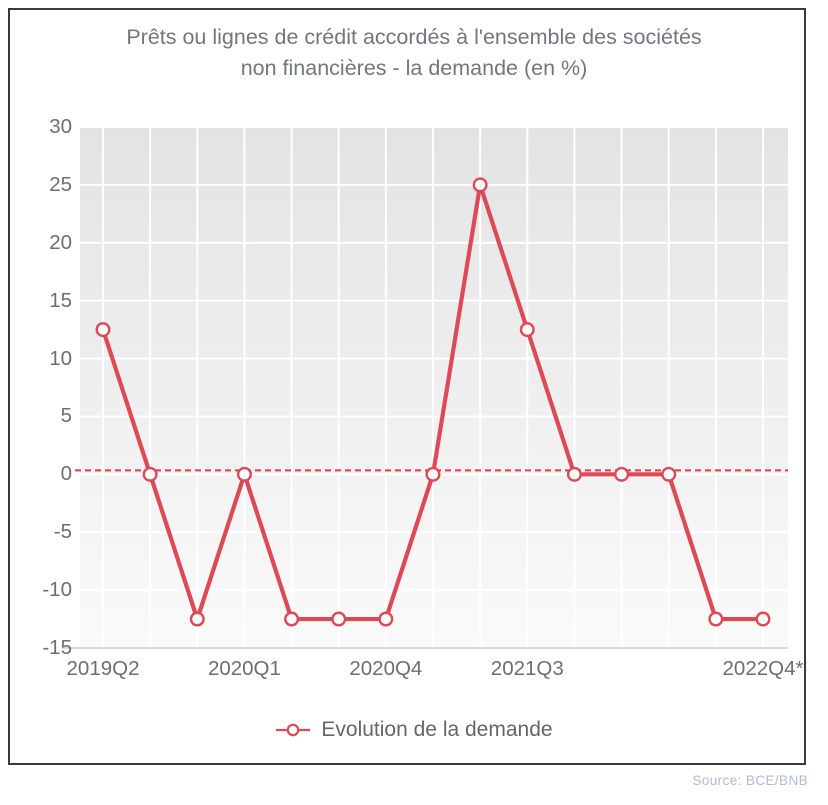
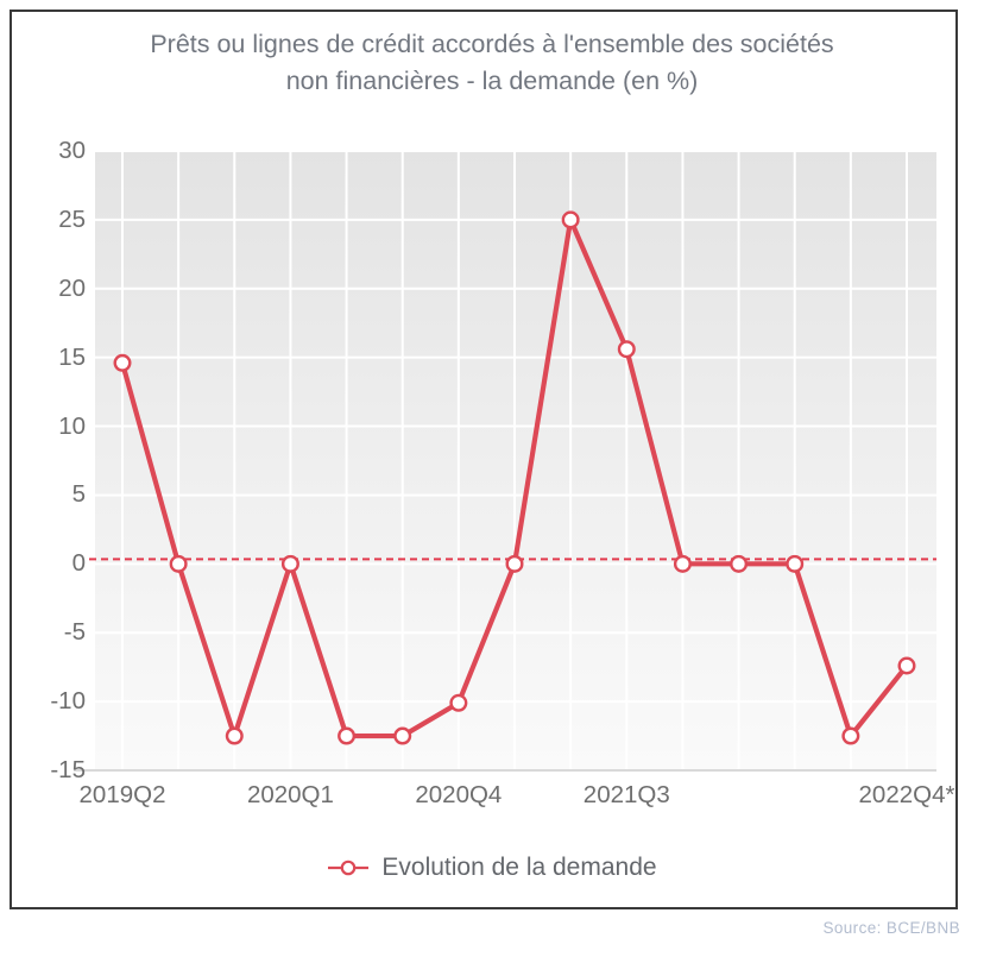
2019Q2: 12.5 -> 14.6
2020Q4: -12.5 -> -10.1
2021Q3: 12.5 -> 15.6
2022Q4*: -12.5 -> -7.4
